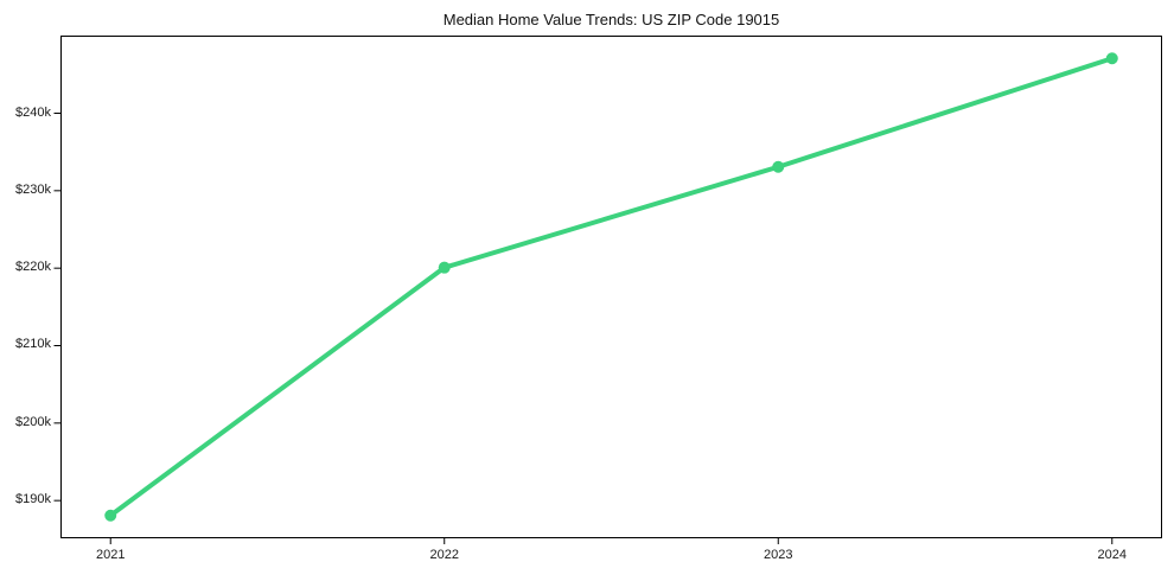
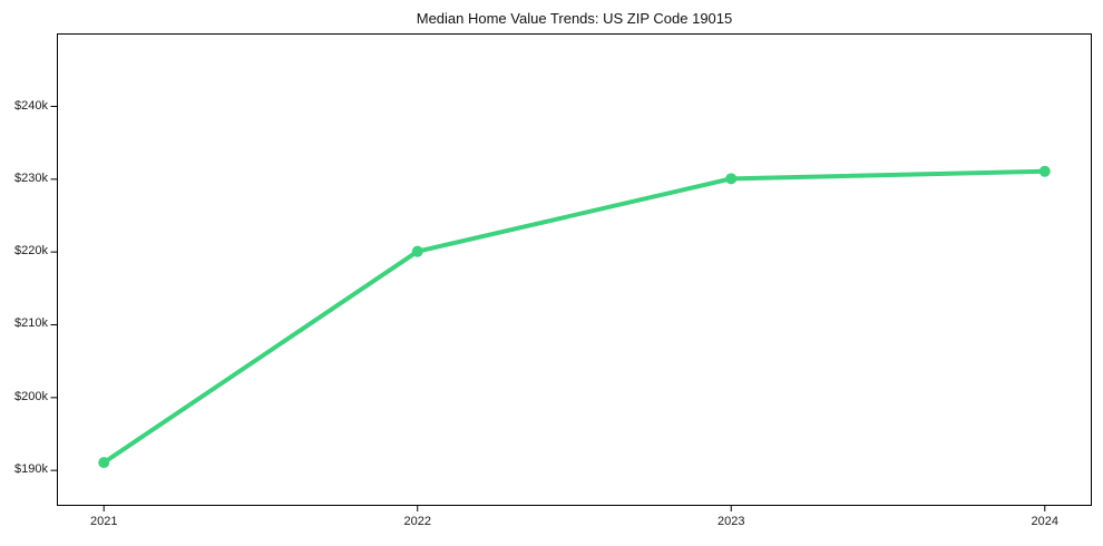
2021: $188k -> $191k
2023: $233k -> $230k
2024: $247k -> $231k
